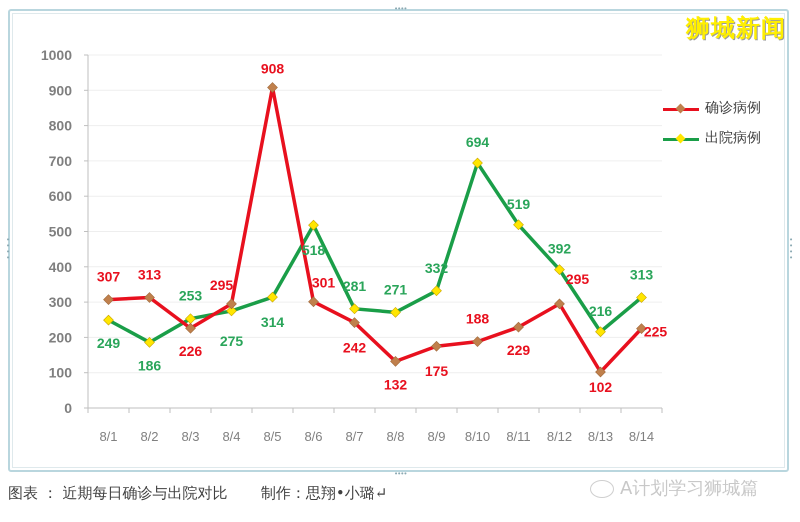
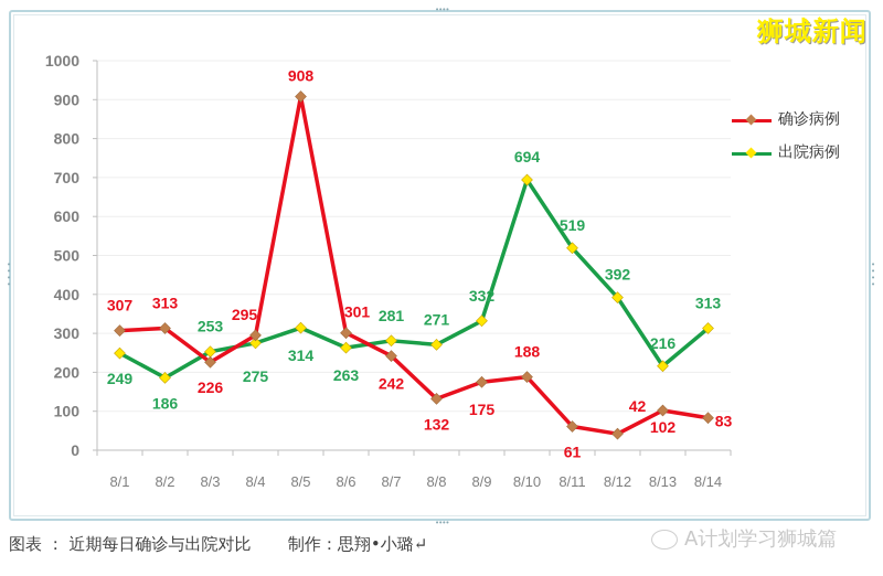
出院病例/8/6: 518 -> 263
确诊病例/8/11: 229 -> 61
确诊病例/8/12: 295 -> 42
确诊病例/8/14: 225 -> 83
